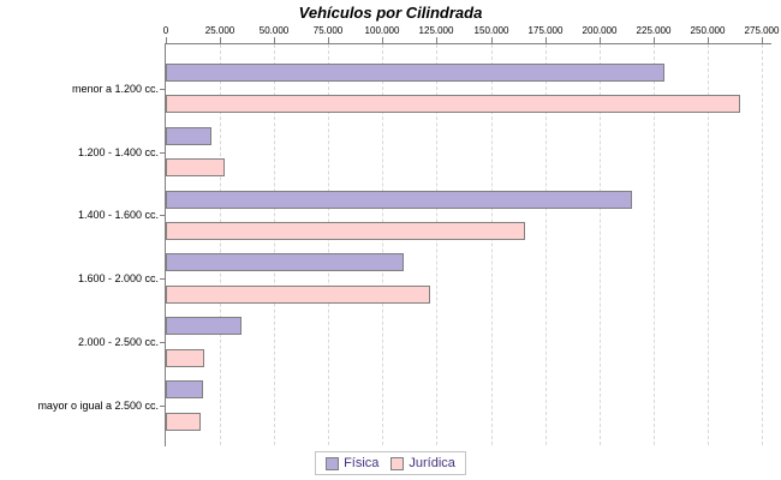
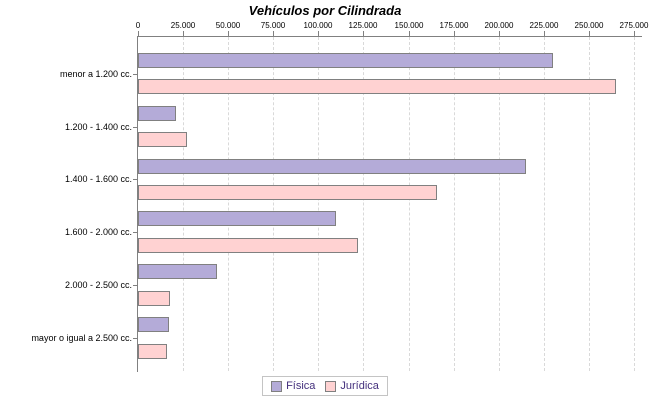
Física/2.000 - 2.500 cc.: 35000 -> 44000
